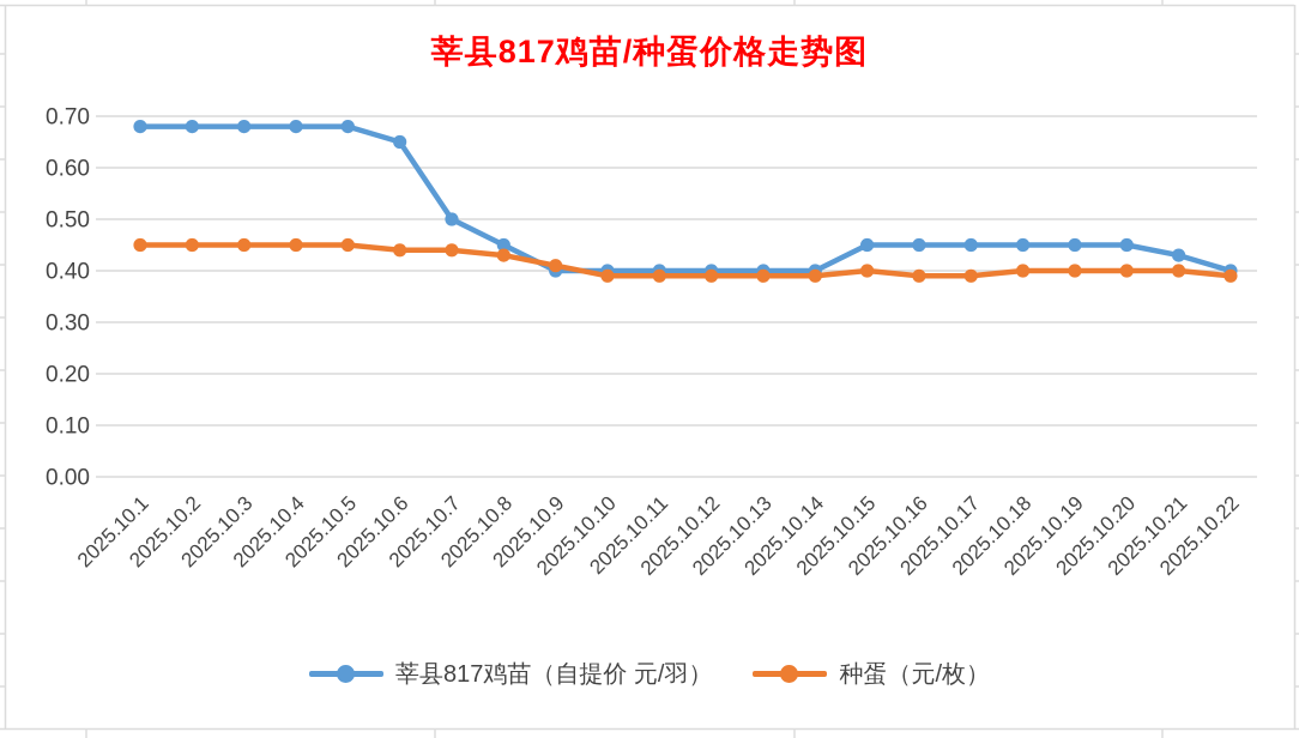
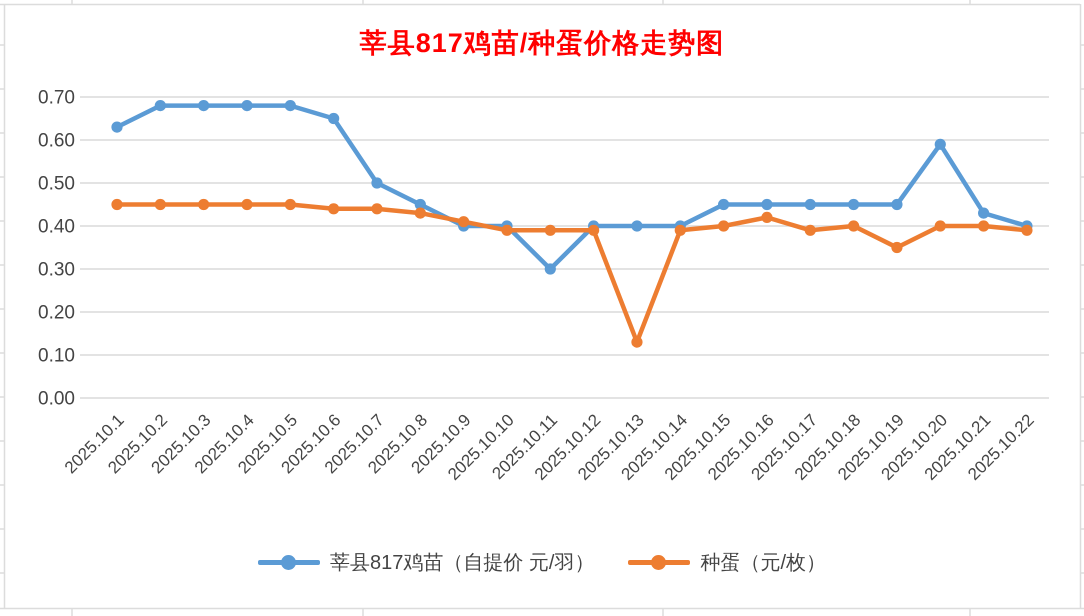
莘县817鸡苗（自提价 元/羽）/2025.10.1: 0.68 -> 0.63
莘县817鸡苗（自提价 元/羽）/2025.10.11: 0.40 -> 0.30
种蛋（元/枚）/2025.10.13: 0.39 -> 0.13
种蛋（元/枚）/2025.10.16: 0.39 -> 0.42
种蛋（元/枚）/2025.10.19: 0.40 -> 0.35
莘县817鸡苗（自提价 元/羽）/2025.10.20: 0.45 -> 0.59
